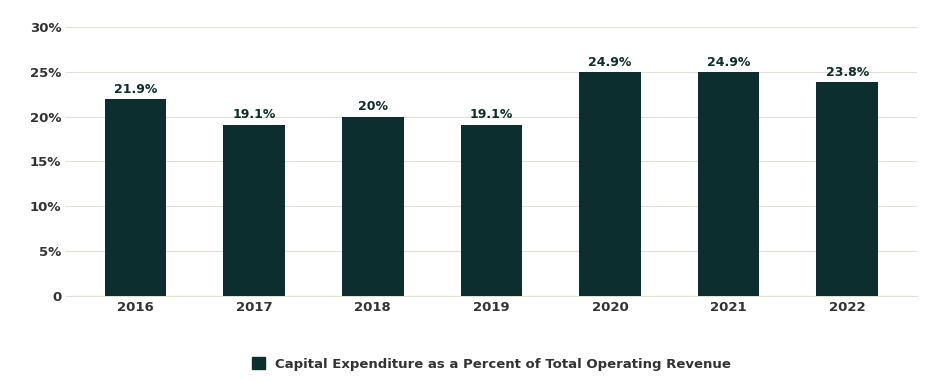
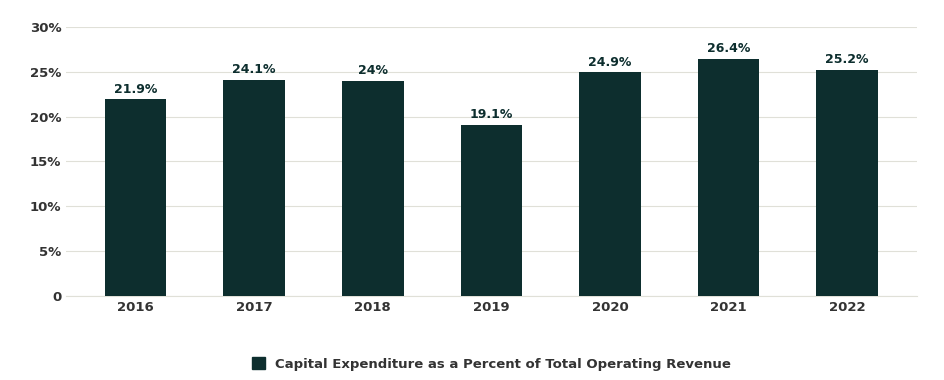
2017: 19.1% -> 24.1%
2018: 20% -> 24%
2021: 24.9% -> 26.4%
2022: 23.8% -> 25.2%
